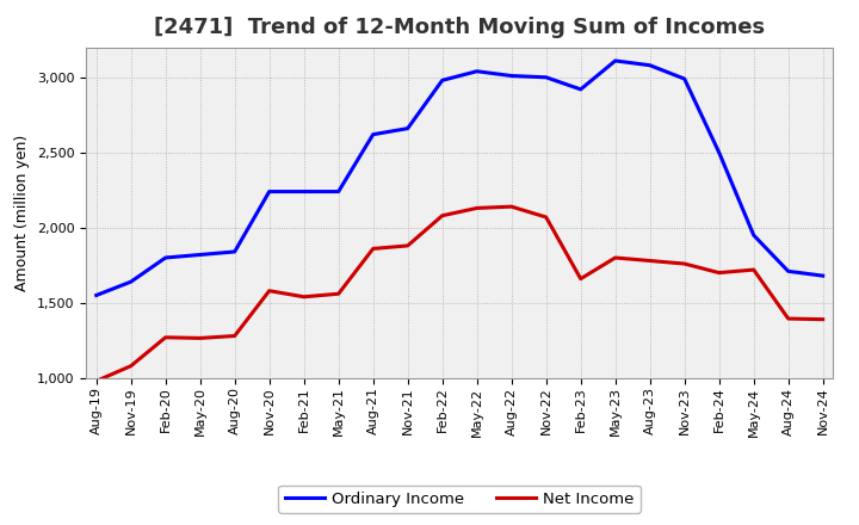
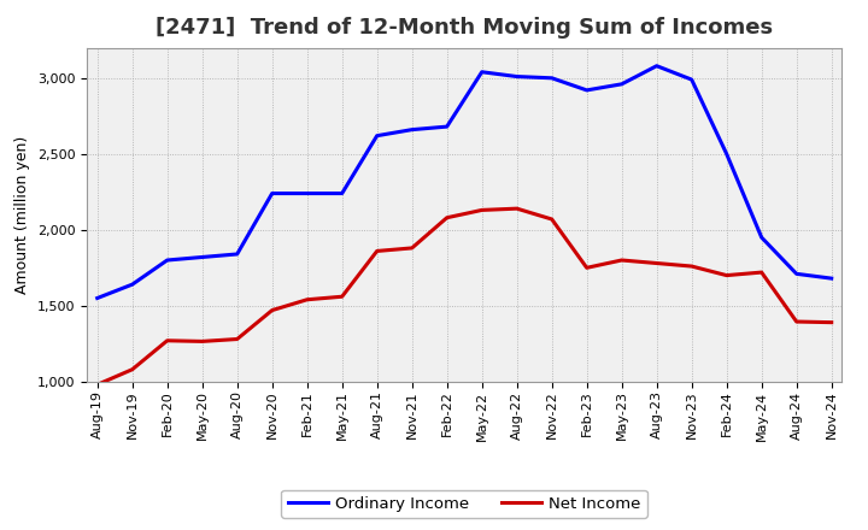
Net Income/Nov-20: 1,580 -> 1,470
Ordinary Income/Feb-22: 2,980 -> 2,680
Net Income/Feb-23: 1,660 -> 1,750
Ordinary Income/May-23: 3,110 -> 2,960
